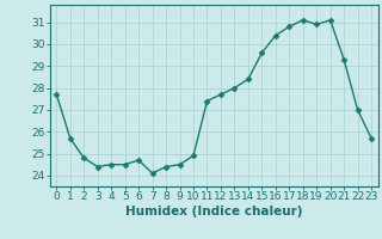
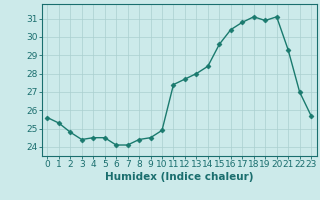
0: 27.7 -> 25.6
1: 25.7 -> 25.3
6: 24.7 -> 24.1
